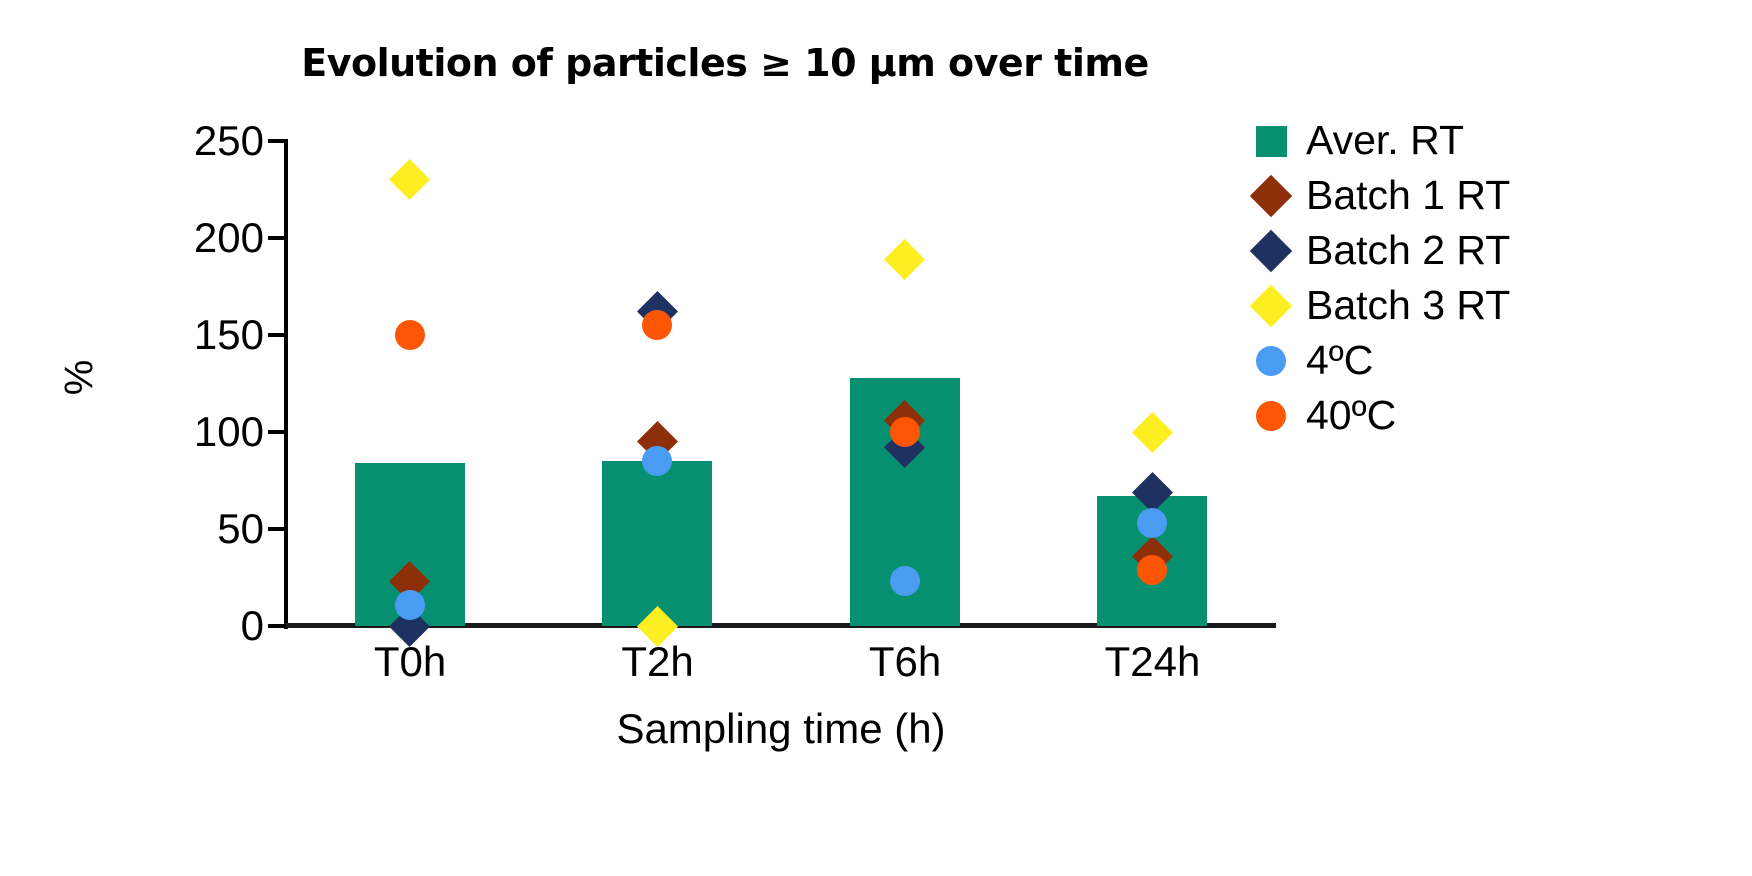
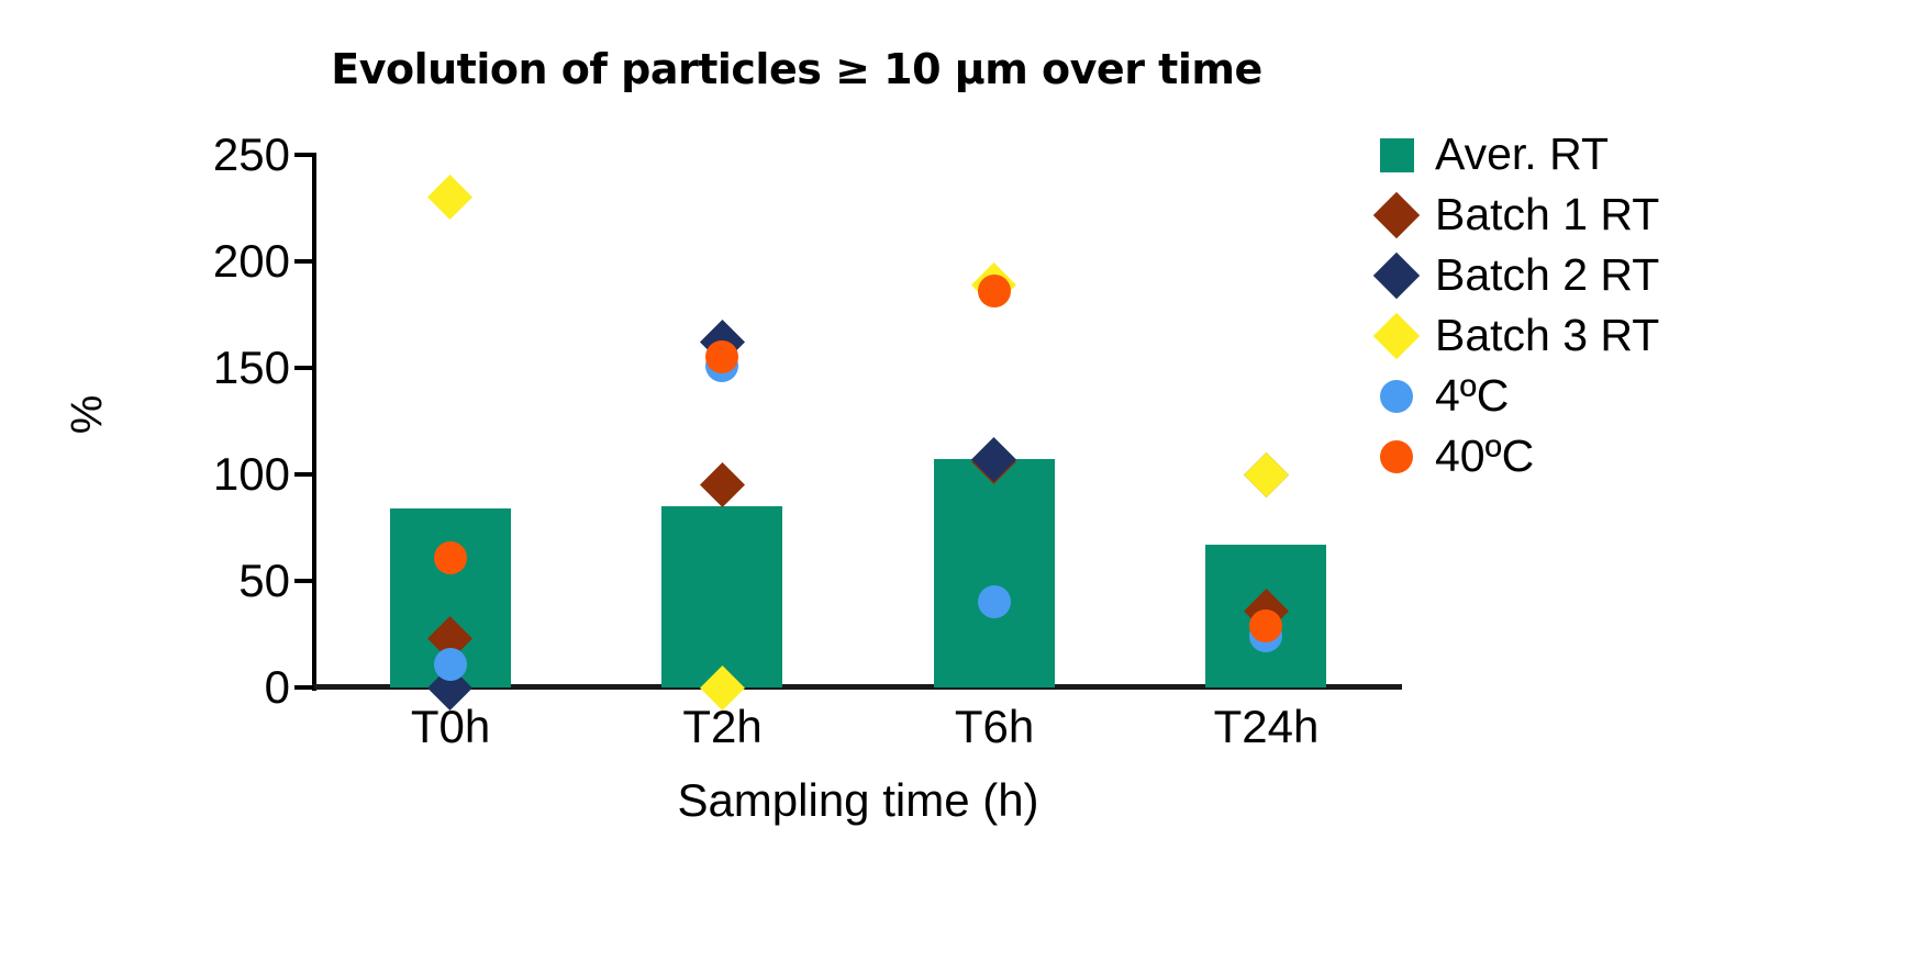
40ºC/T0h: 150 -> 61
4ºC/T2h: 85 -> 151
Aver. RT/T6h: 128 -> 107
Batch 2 RT/T6h: 92 -> 107
4ºC/T6h: 23 -> 40
40ºC/T6h: 100 -> 186
Batch 2 RT/T24h: 69 -> 100
4ºC/T24h: 53 -> 24
